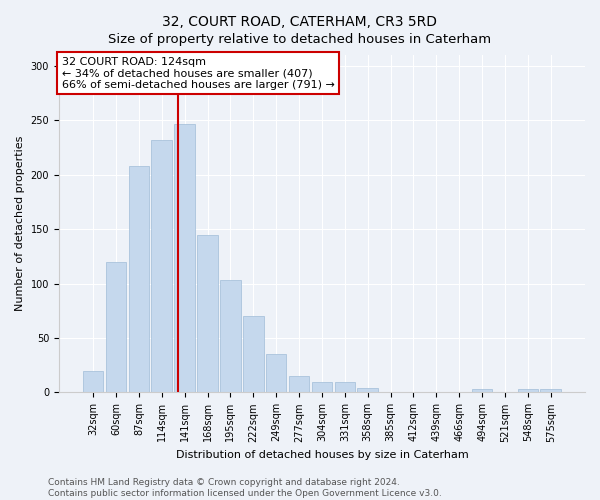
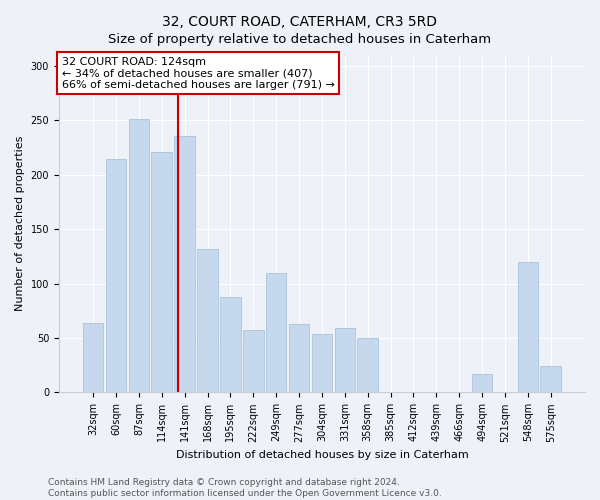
32sqm: 20 -> 64
60sqm: 120 -> 214
87sqm: 208 -> 251
114sqm: 232 -> 221
141sqm: 247 -> 236
168sqm: 145 -> 132
195sqm: 103 -> 88
222sqm: 70 -> 57
249sqm: 35 -> 110
277sqm: 15 -> 63
304sqm: 10 -> 54
331sqm: 10 -> 59
358sqm: 4 -> 50
494sqm: 3 -> 17
548sqm: 3 -> 120
575sqm: 3 -> 24
